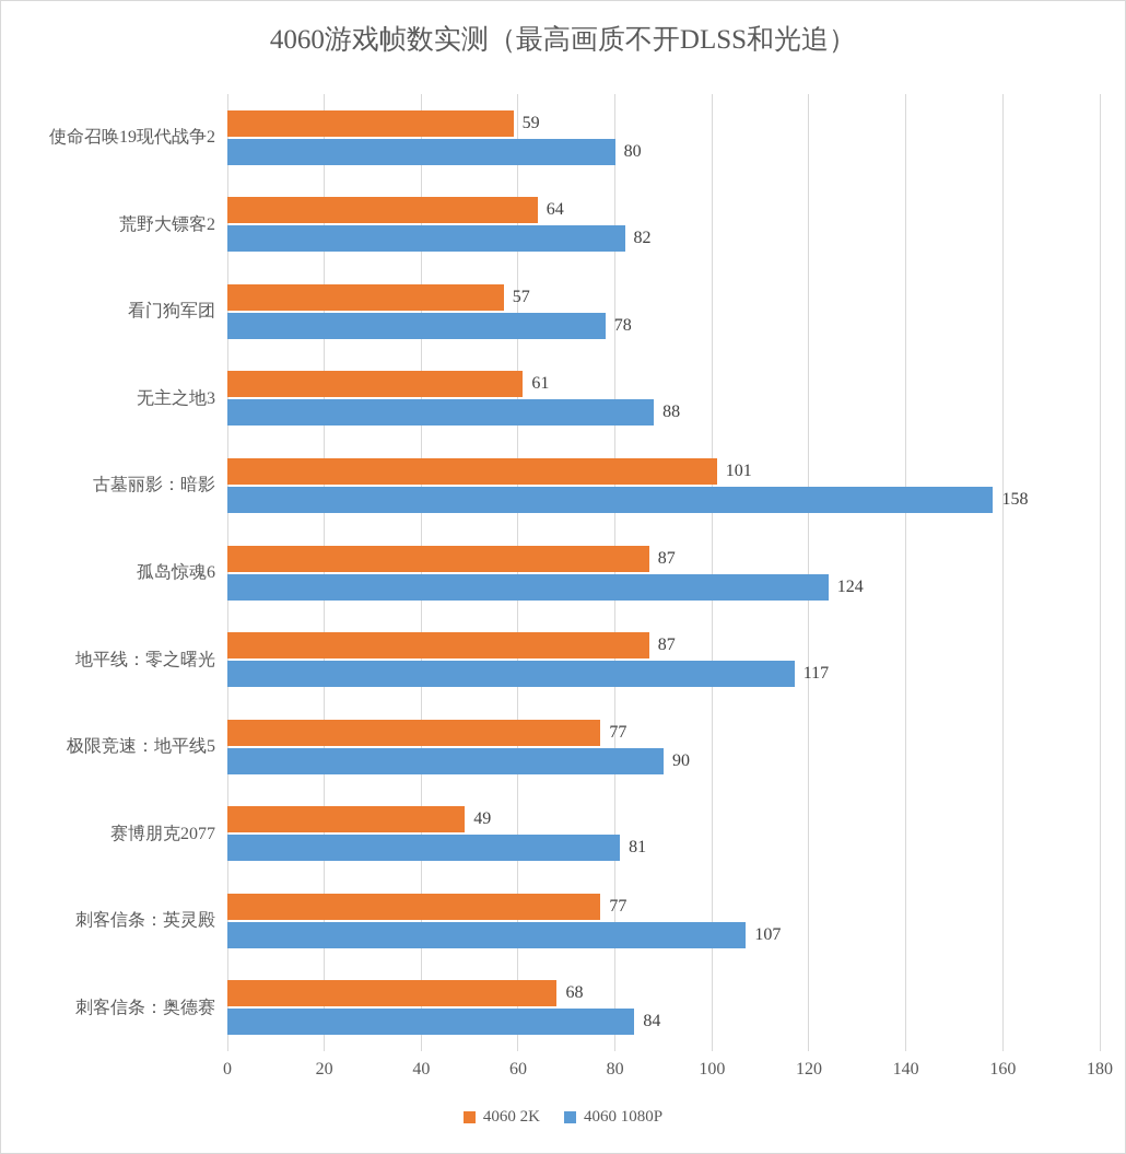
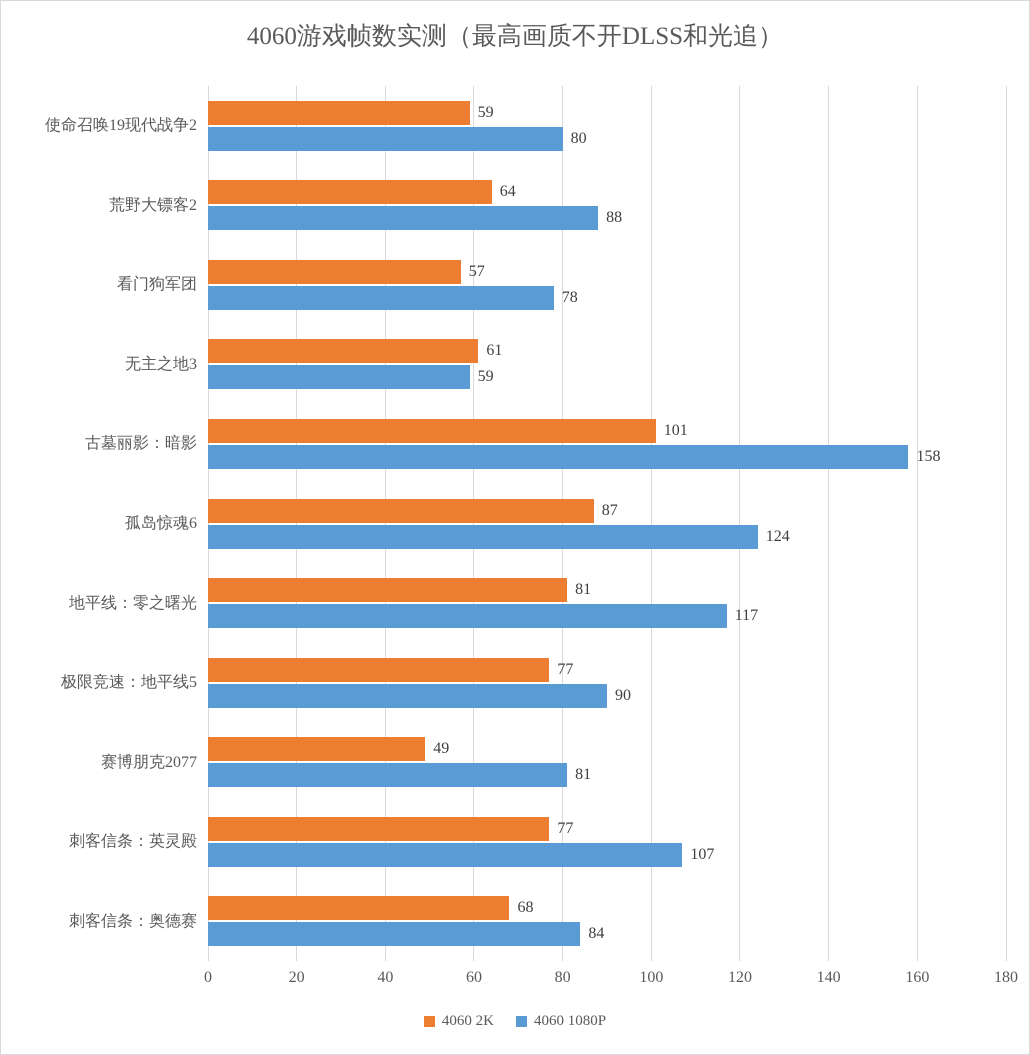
4060 1080P/荒野大镖客2: 82 -> 88
4060 1080P/无主之地3: 88 -> 59
4060 2K/地平线：零之曙光: 87 -> 81
